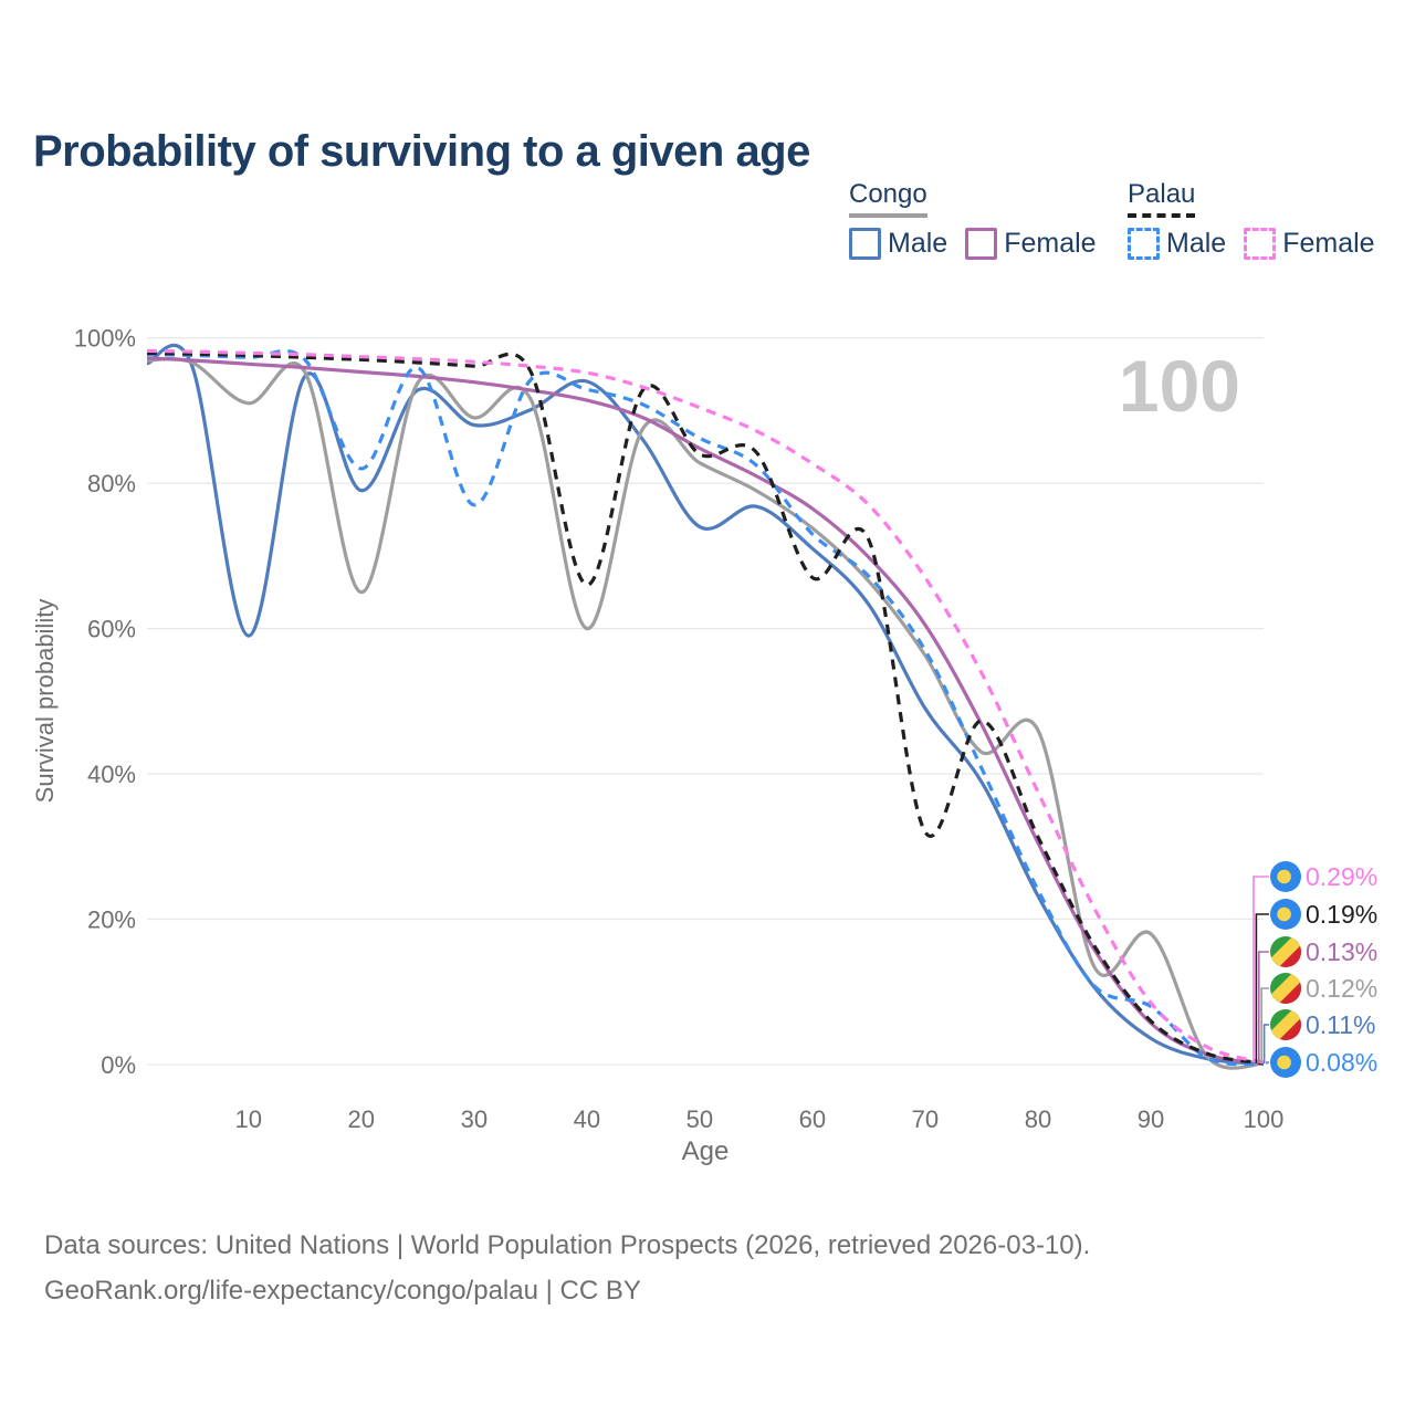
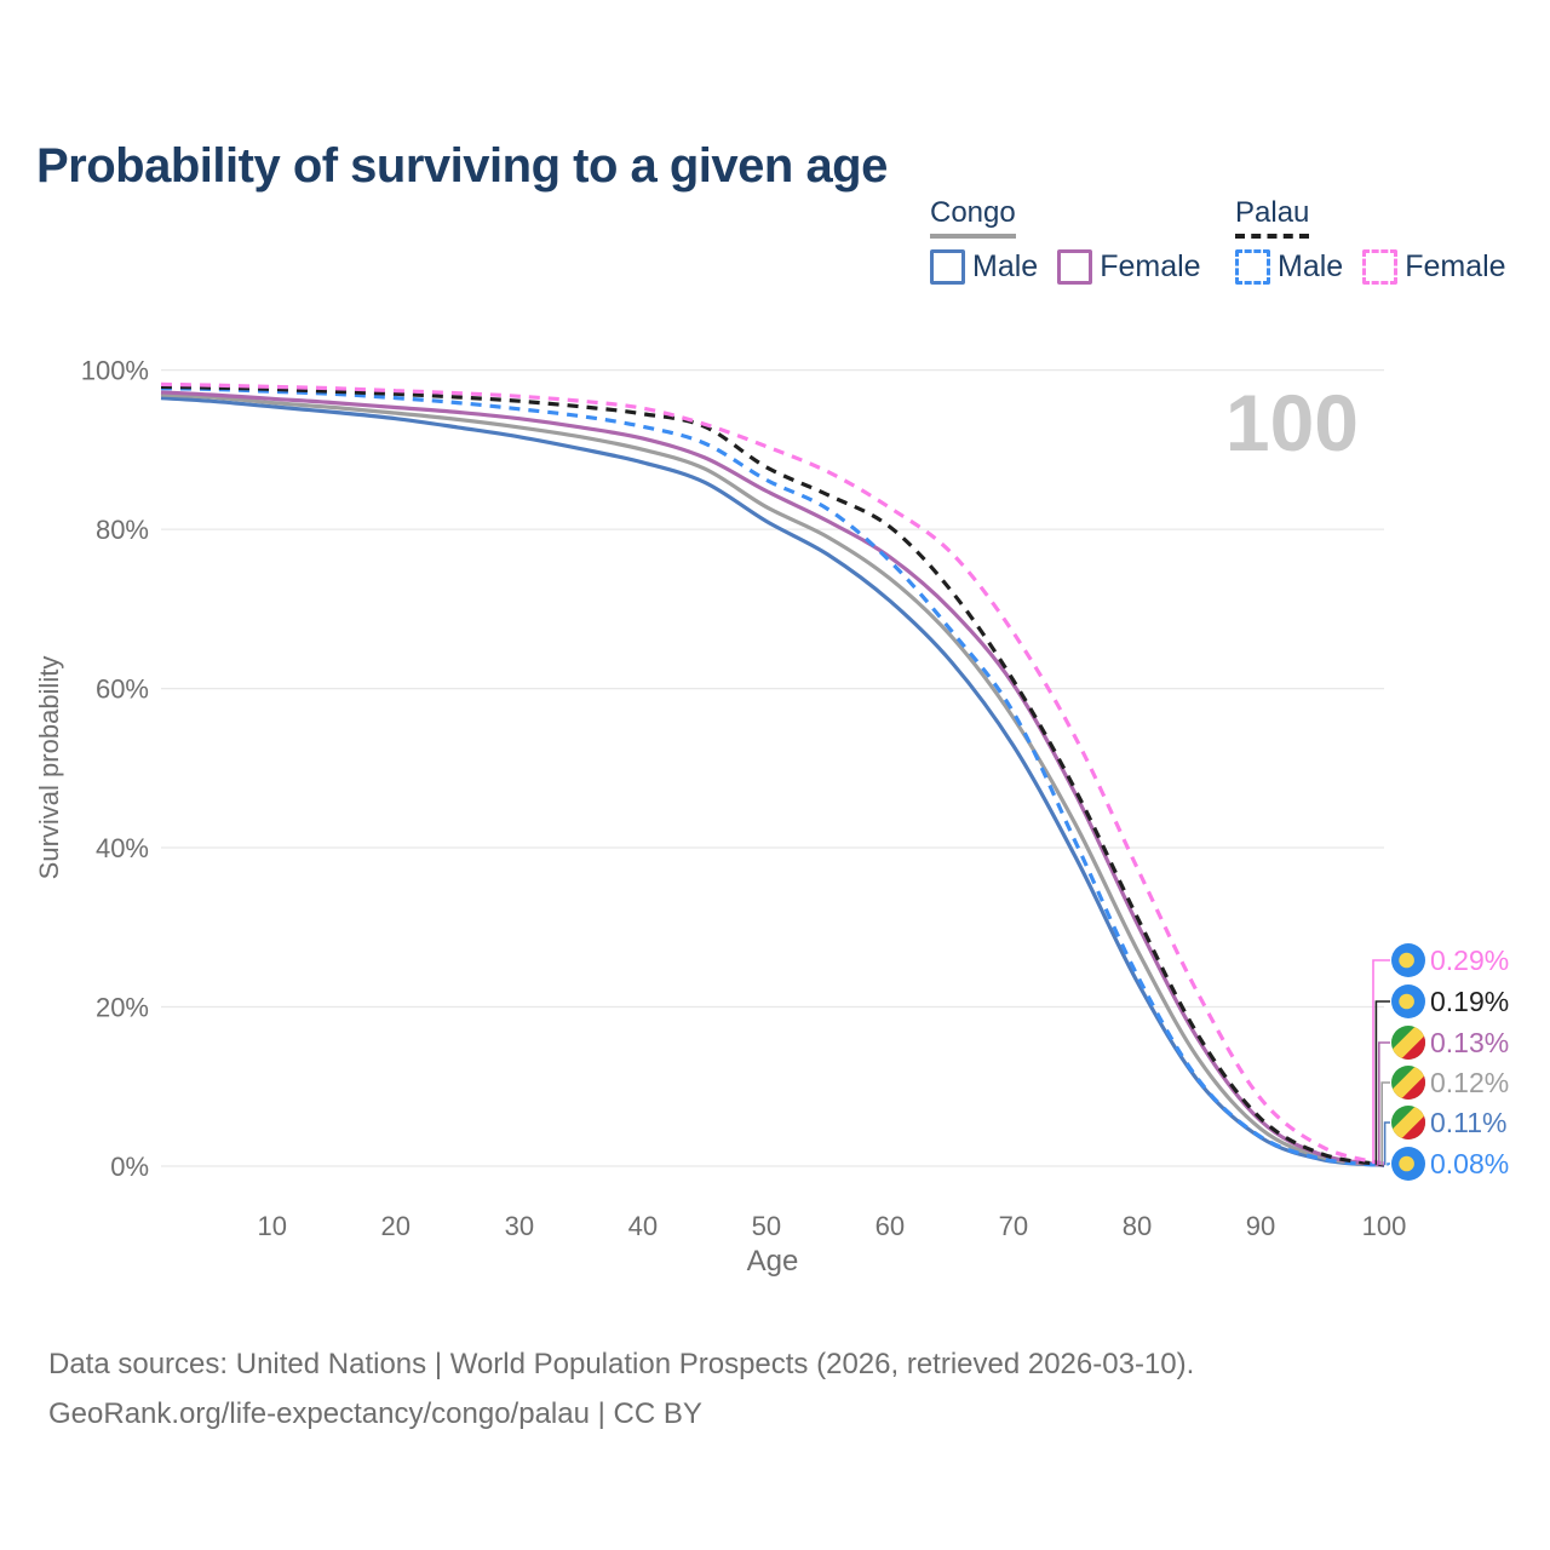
Congo Male/10: 59% -> 95%
Congo/10: 91% -> 96%
Congo Male/20: 79% -> 94%
Congo/20: 65% -> 95%
Palau Male/20: 82% -> 96%
Congo Male/30: 88% -> 92%
Congo/30: 89% -> 93%
Palau Male/30: 77% -> 95%
Congo Male/40: 94% -> 88%
Congo/40: 60% -> 90%
Palau/40: 66% -> 94%
Congo Male/50: 74% -> 81%
Palau/50: 84% -> 88%
Palau Male/60: 73% -> 76%
Palau/60: 67% -> 80%
Congo Male/70: 49% -> 53%
Palau/70: 32% -> 61%
Congo/80: 46% -> 27%
Congo/90: 18% -> 5%
Palau Male/90: 8% -> 4%
